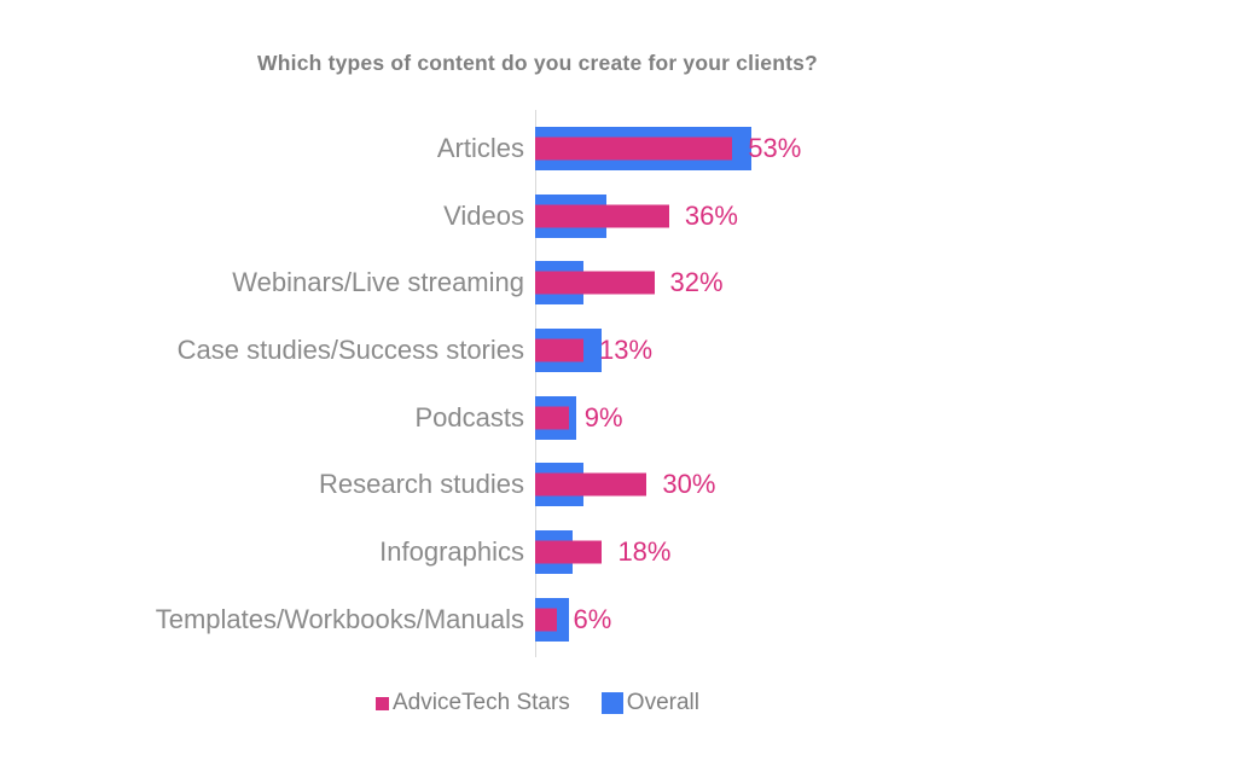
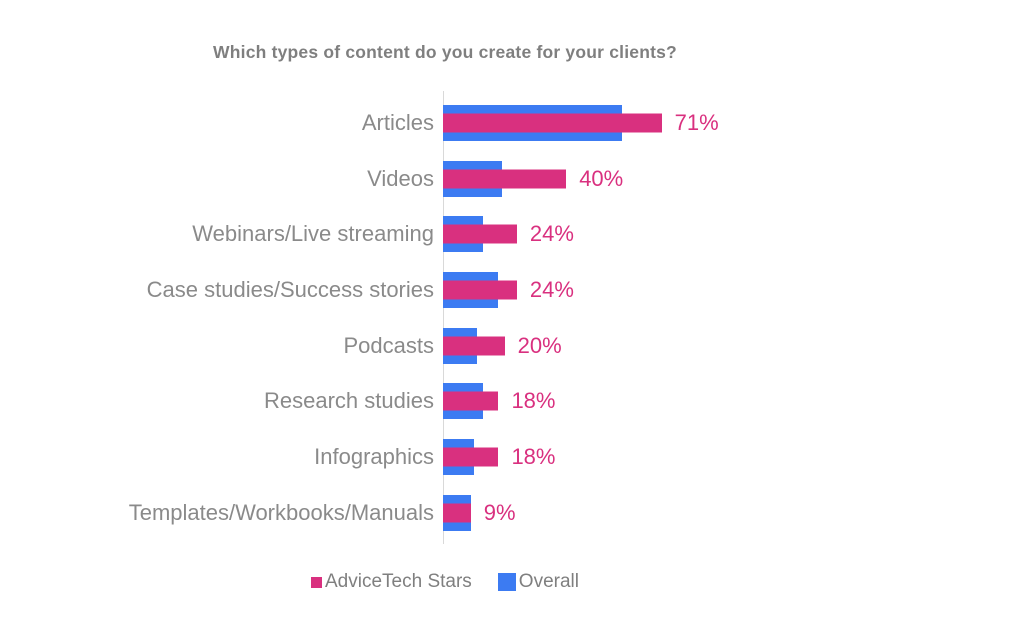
AdviceTech Stars/Articles: 53% -> 71%
AdviceTech Stars/Videos: 36% -> 40%
AdviceTech Stars/Webinars/Live streaming: 32% -> 24%
AdviceTech Stars/Case studies/Success stories: 13% -> 24%
AdviceTech Stars/Podcasts: 9% -> 20%
AdviceTech Stars/Research studies: 30% -> 18%
AdviceTech Stars/Templates/Workbooks/Manuals: 6% -> 9%
